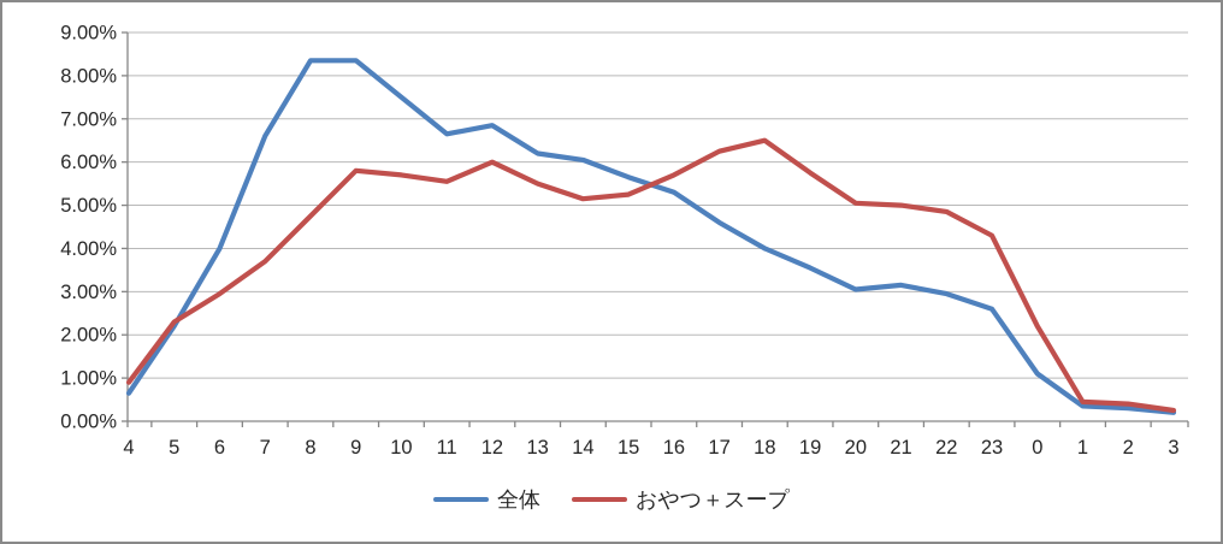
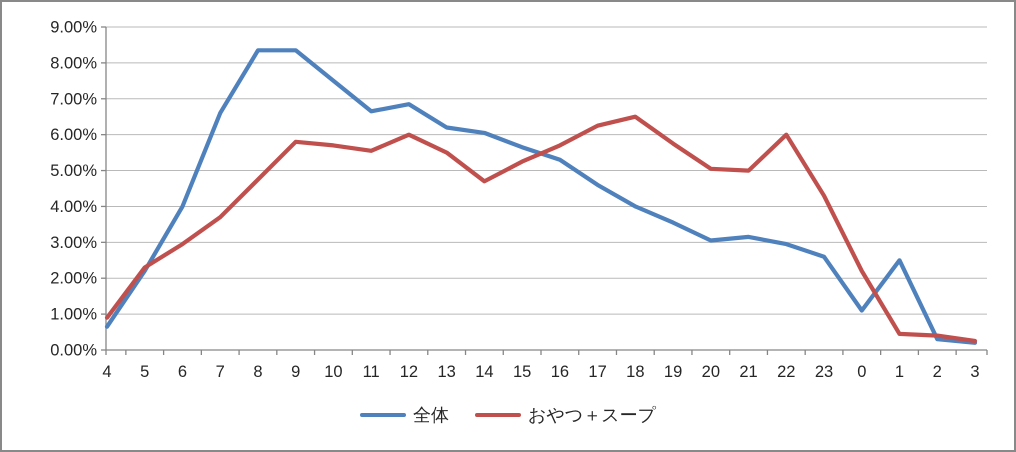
おやつ＋スープ/14: 5.2% -> 4.7%
おやつ＋スープ/22: 4.8% -> 6.0%
全体/1: 0.3% -> 2.5%
